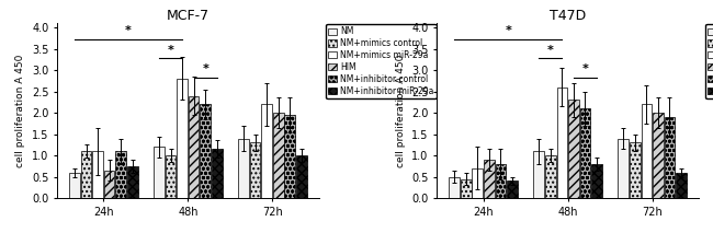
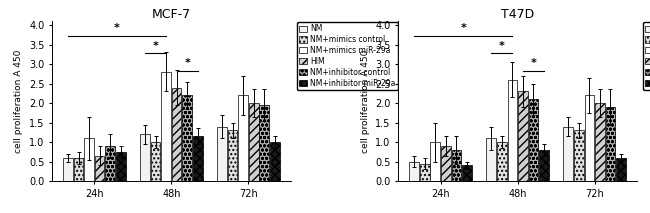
MCF-7/NM+mimics control/24h: 1.1 -> 0.6
MCF-7/NM+inhibitor control/24h: 1.10 -> 0.90
T47D/NM+mimics miR-29a/24h: 0.7 -> 1.0
